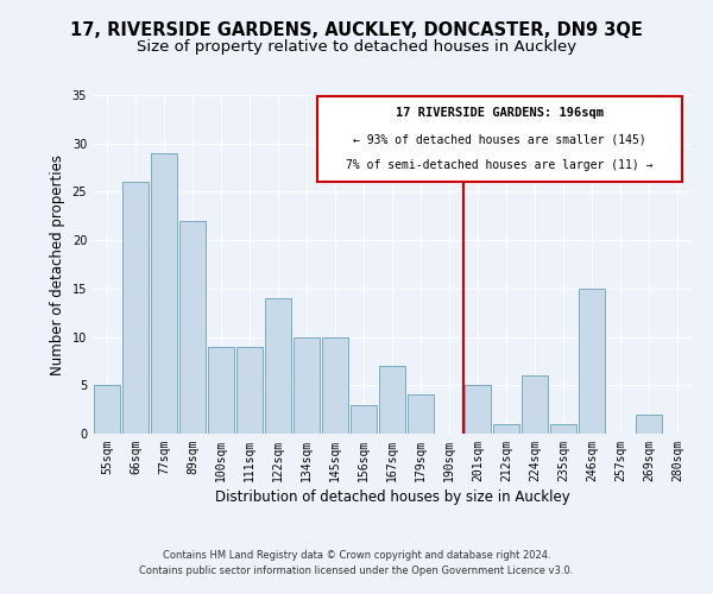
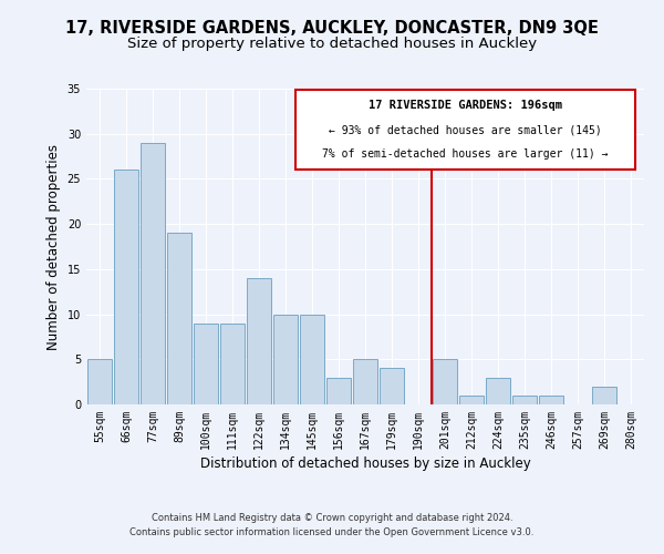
89sqm: 22 -> 19
167sqm: 7 -> 5
224sqm: 6 -> 3
246sqm: 15 -> 1
